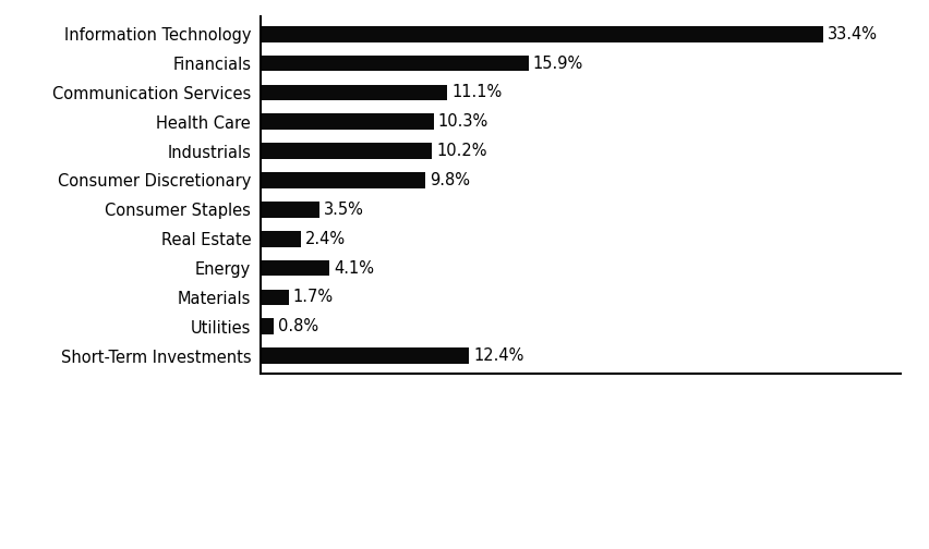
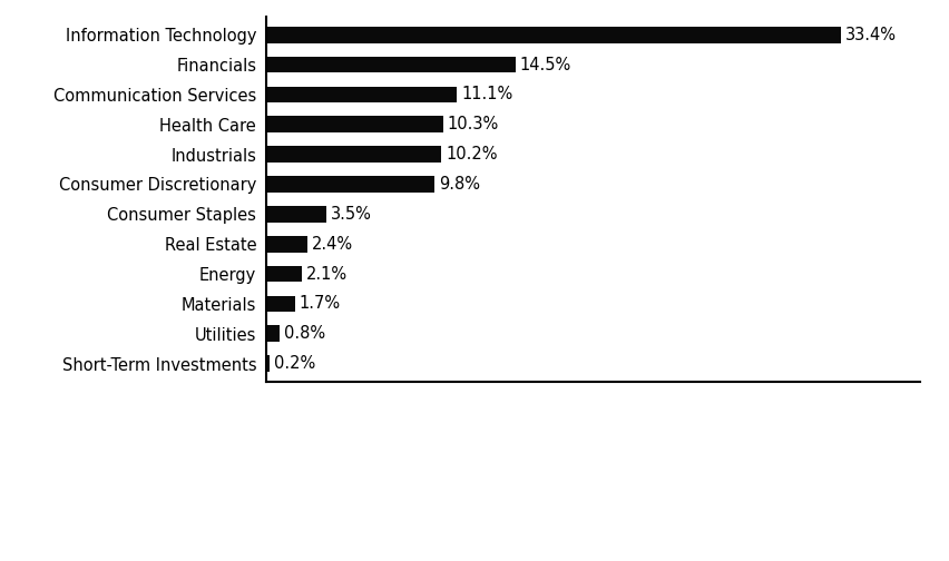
Financials: 15.9% -> 14.5%
Energy: 4.1% -> 2.1%
Short-Term Investments: 12.4% -> 0.2%
